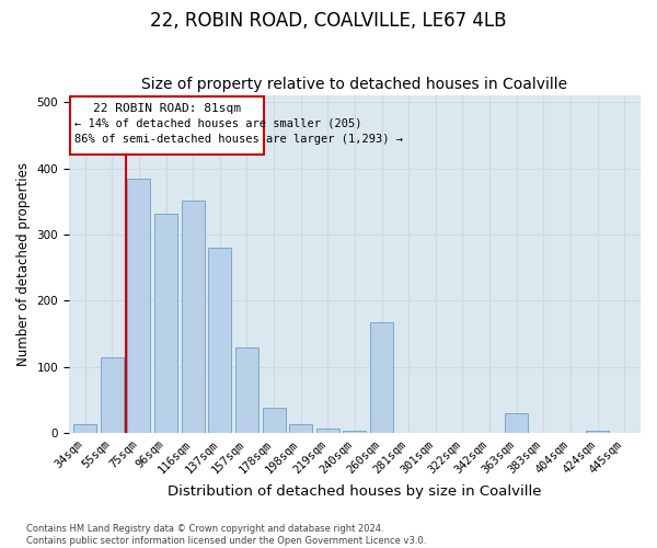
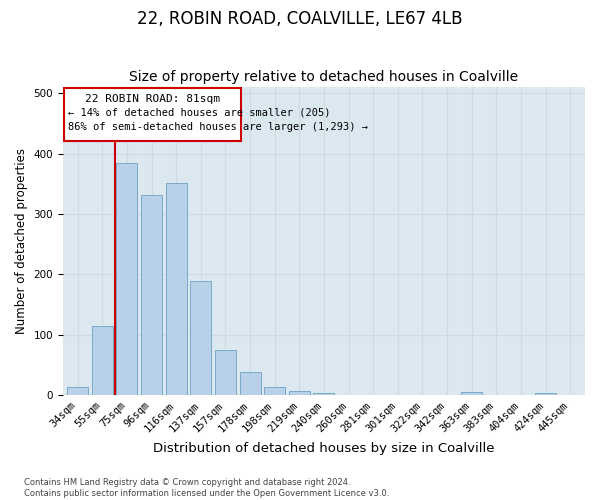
137sqm: 280 -> 189
157sqm: 130 -> 75
260sqm: 168 -> 1
363sqm: 30 -> 5
